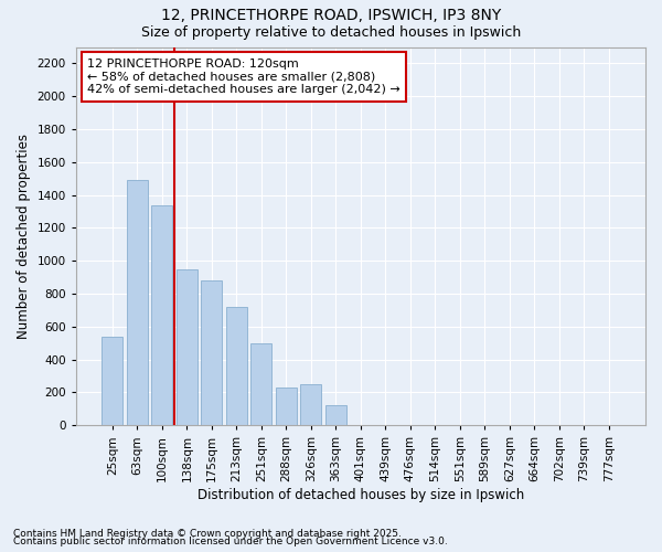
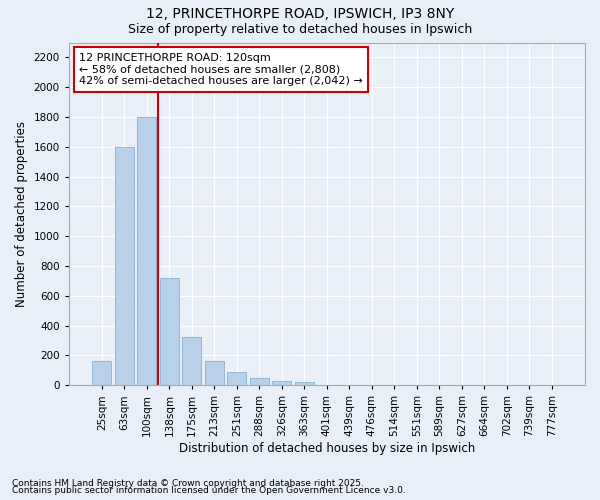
25sqm: 540 -> 160
63sqm: 1490 -> 1600
100sqm: 1340 -> 1800
138sqm: 950 -> 720
175sqm: 880 -> 320
213sqm: 720 -> 160
251sqm: 500 -> 90
288sqm: 230 -> 50
326sqm: 250 -> 30
363sqm: 120 -> 20
